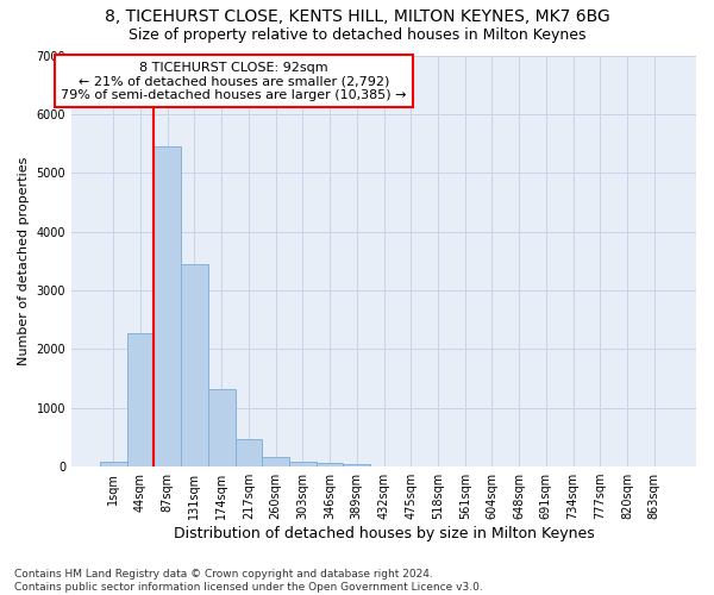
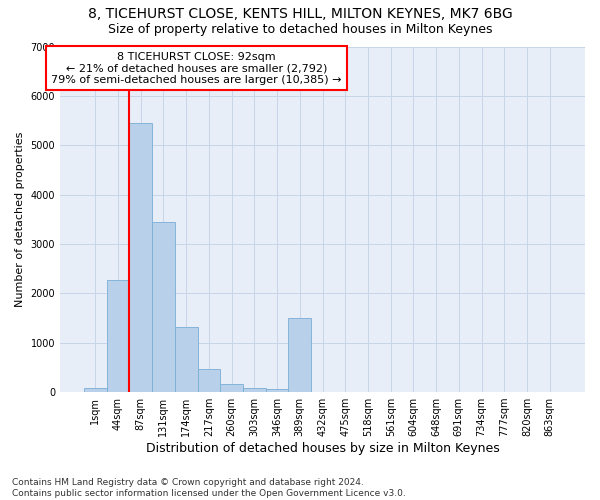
389sqm: 40 -> 1500
